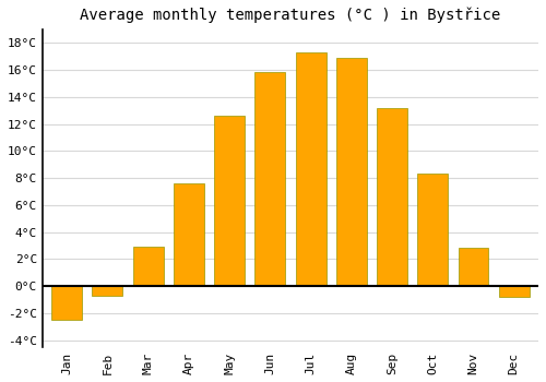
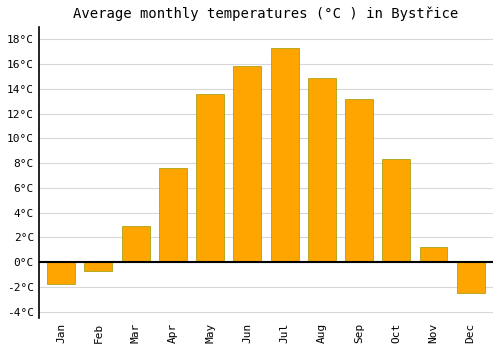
Jan: -2.5°C -> -1.8°C
May: 12.6°C -> 13.6°C
Aug: 16.9°C -> 14.9°C
Nov: 2.8°C -> 1.2°C
Dec: -0.8°C -> -2.5°C
